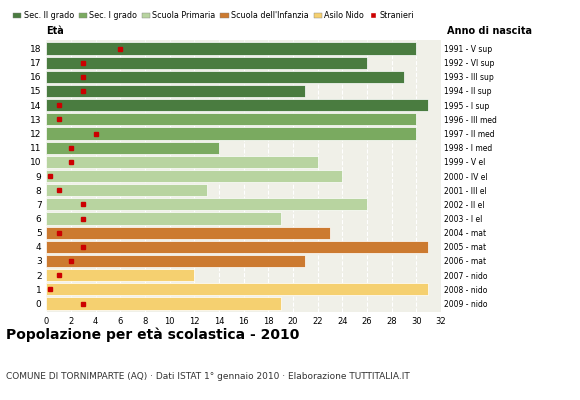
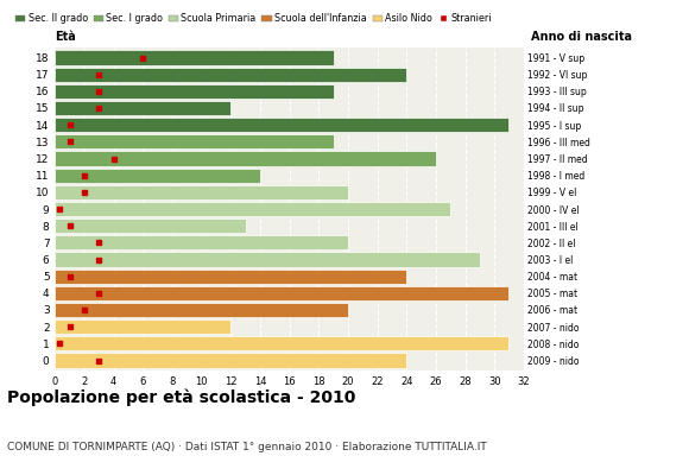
18: 30 -> 19
17: 26 -> 24
16: 29 -> 19
15: 21 -> 12
13: 30 -> 19
12: 30 -> 26
10: 22 -> 20
9: 24 -> 27
7: 26 -> 20
6: 19 -> 29
5: 23 -> 24
3: 21 -> 20
0: 19 -> 24
